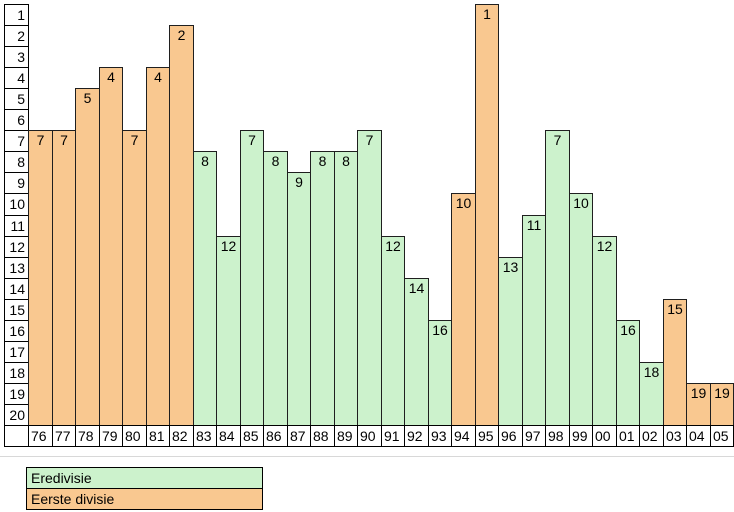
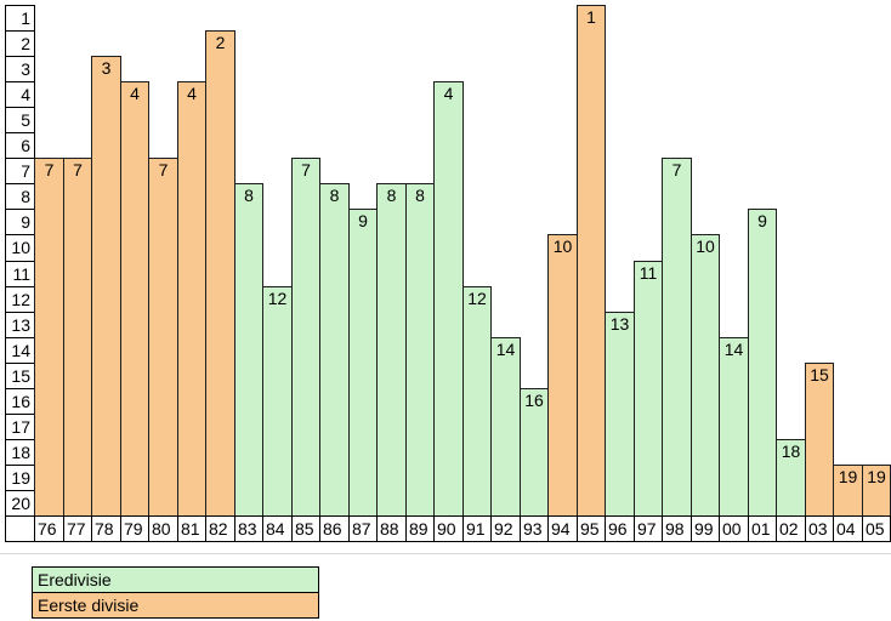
78: 5 -> 3
90: 7 -> 4
00: 12 -> 14
01: 16 -> 9
